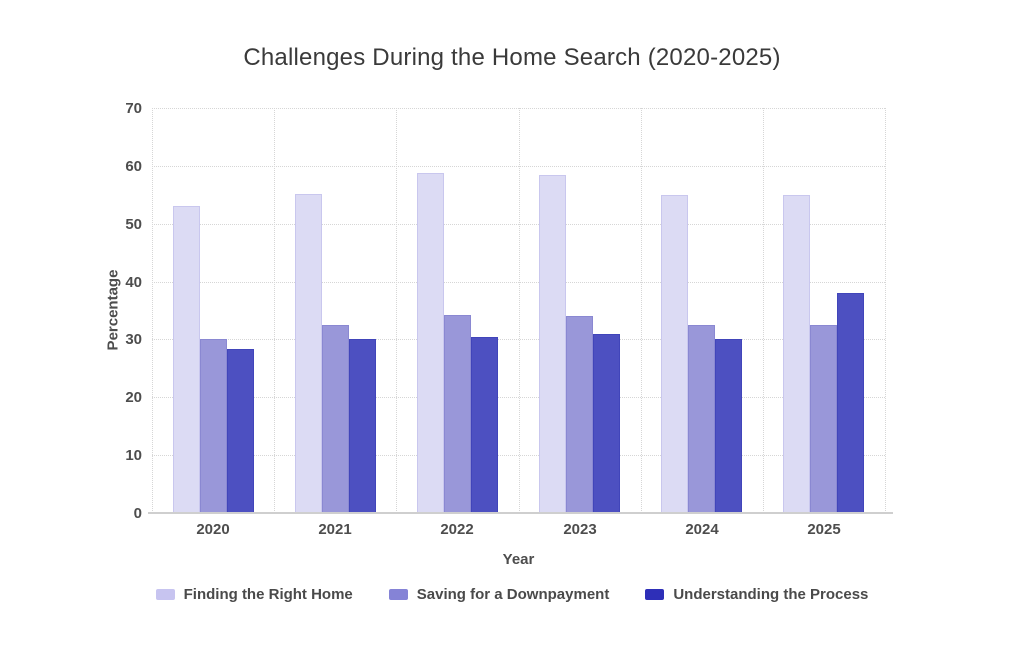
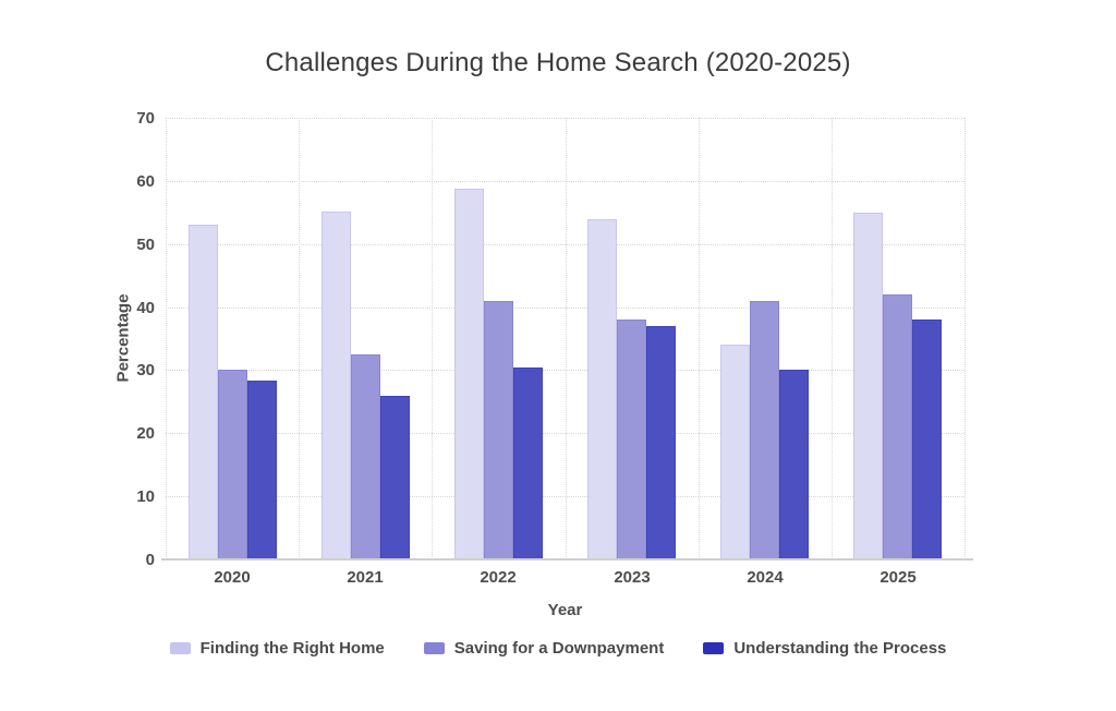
Understanding the Process/2021: 30 -> 26
Saving for a Downpayment/2022: 34 -> 41
Finding the Right Home/2023: 58 -> 54
Saving for a Downpayment/2023: 34 -> 38
Understanding the Process/2023: 31 -> 37
Finding the Right Home/2024: 55 -> 34
Saving for a Downpayment/2024: 32 -> 41
Saving for a Downpayment/2025: 32 -> 42
